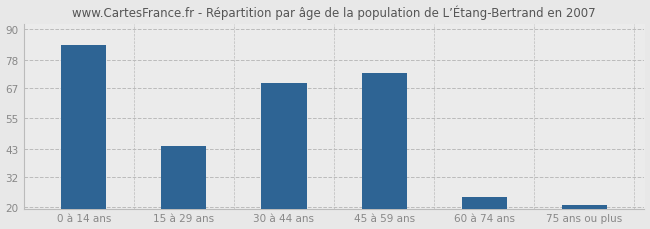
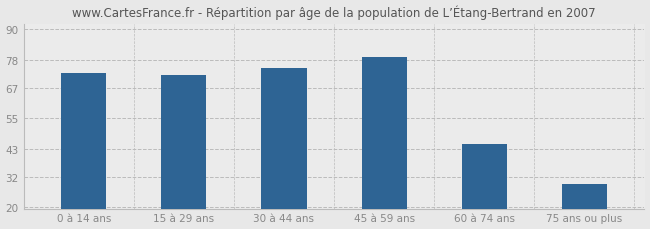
0 à 14 ans: 84 -> 73
15 à 29 ans: 44 -> 72
30 à 44 ans: 69 -> 75
45 à 59 ans: 73 -> 79
60 à 74 ans: 24 -> 45
75 ans ou plus: 21 -> 29
